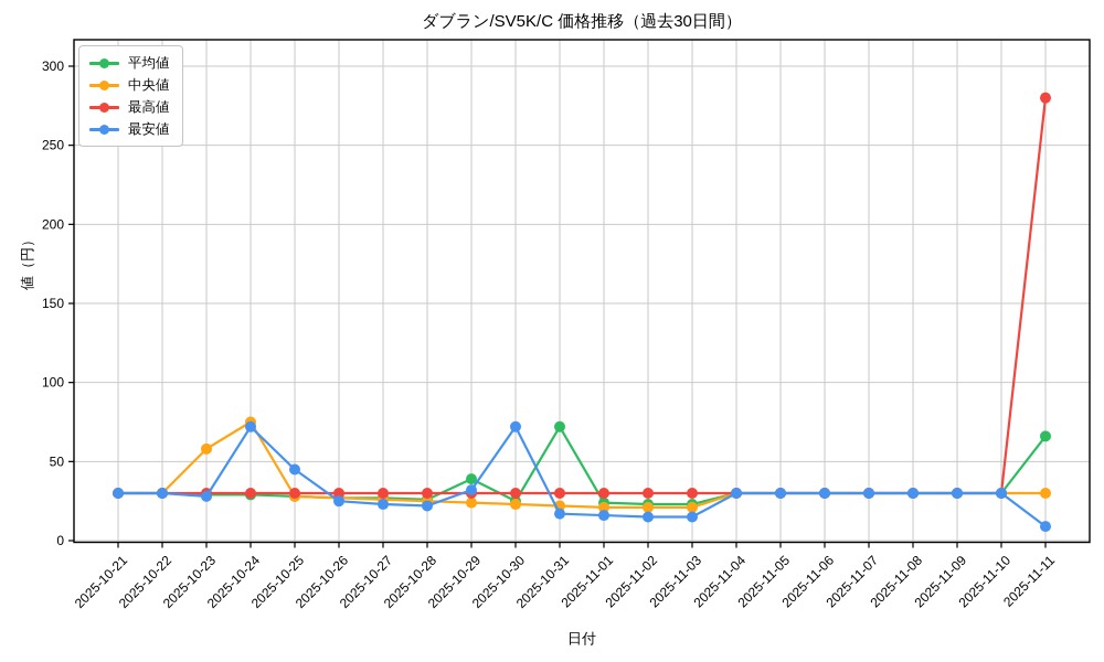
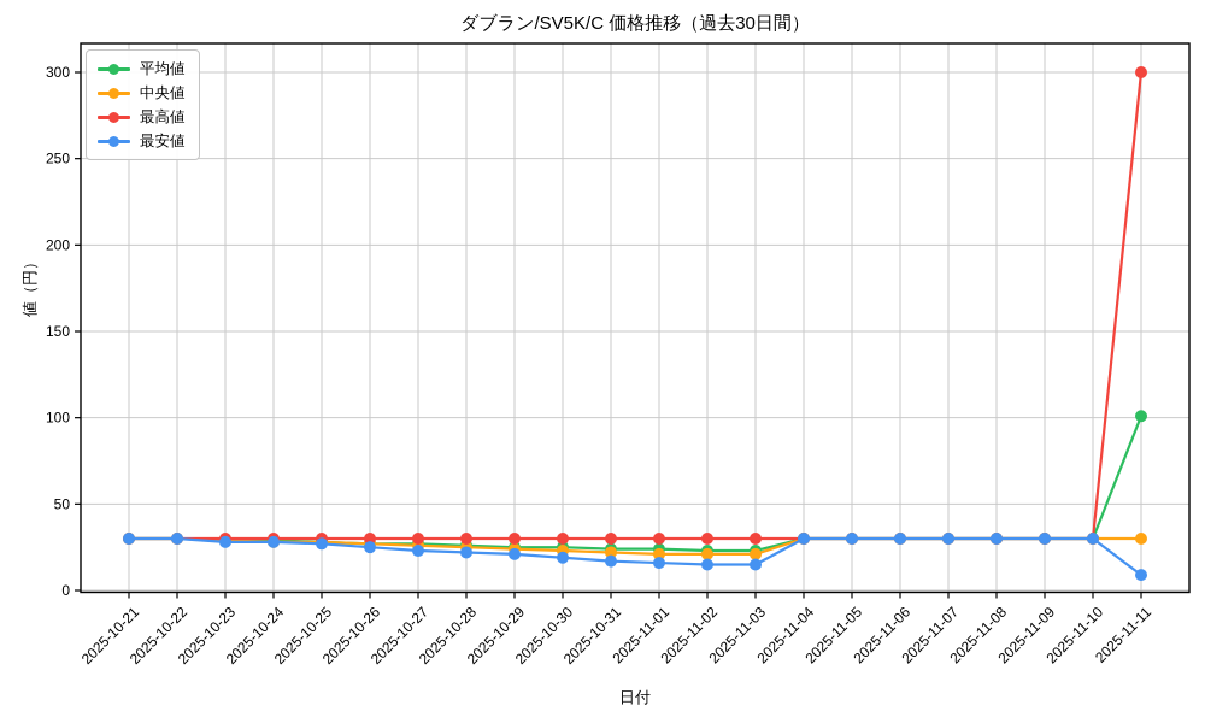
中央値/2025-10-23: 58 -> 29
中央値/2025-10-24: 75 -> 28
最安値/2025-10-24: 72 -> 28
最安値/2025-10-25: 45 -> 27
平均値/2025-10-29: 39 -> 25
最安値/2025-10-29: 32 -> 21
最安値/2025-10-30: 72 -> 19
平均値/2025-10-31: 72 -> 24
平均値/2025-11-11: 66 -> 101
最高値/2025-11-11: 280 -> 300
